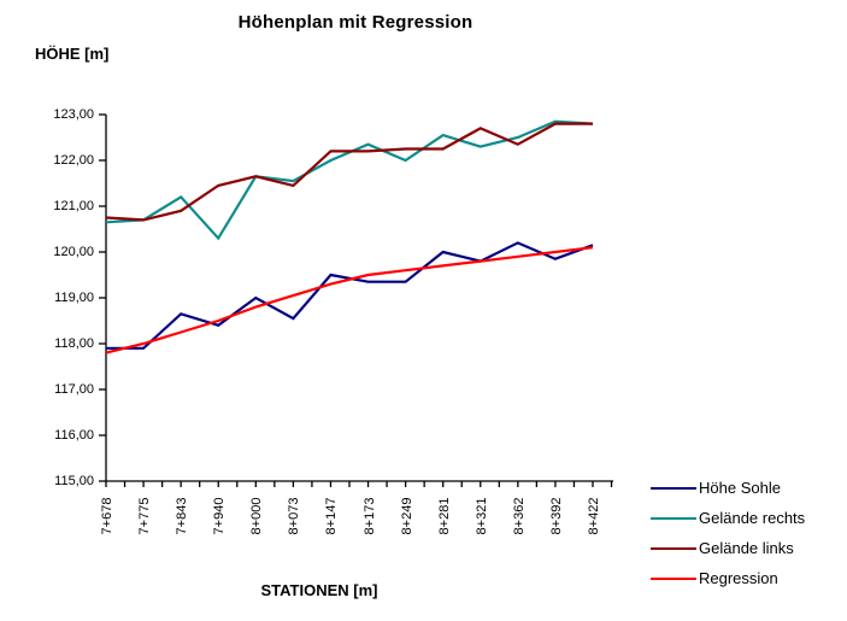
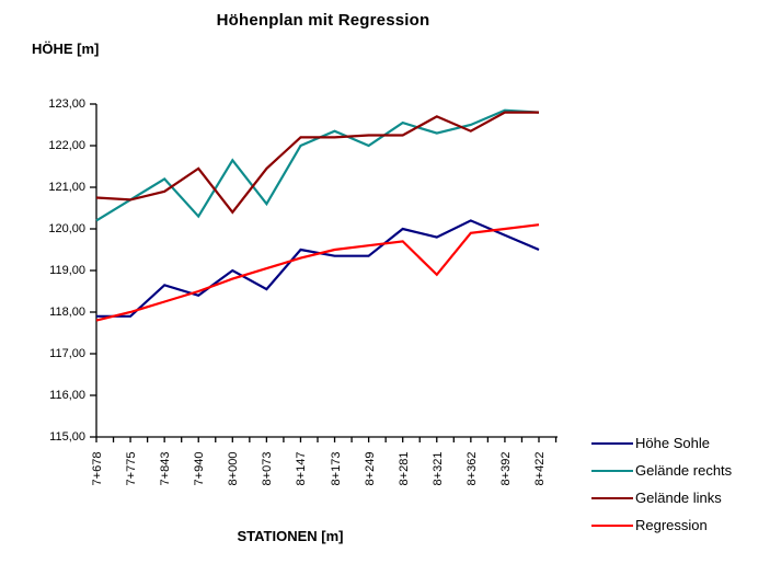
Gelände rechts/7+678: 120,7 -> 120,2
Gelände links/8+000: 121,7 -> 120,4
Gelände rechts/8+073: 121,5 -> 120,6
Regression/8+321: 119,8 -> 118,9
Höhe Sohle/8+422: 120,2 -> 119,5
